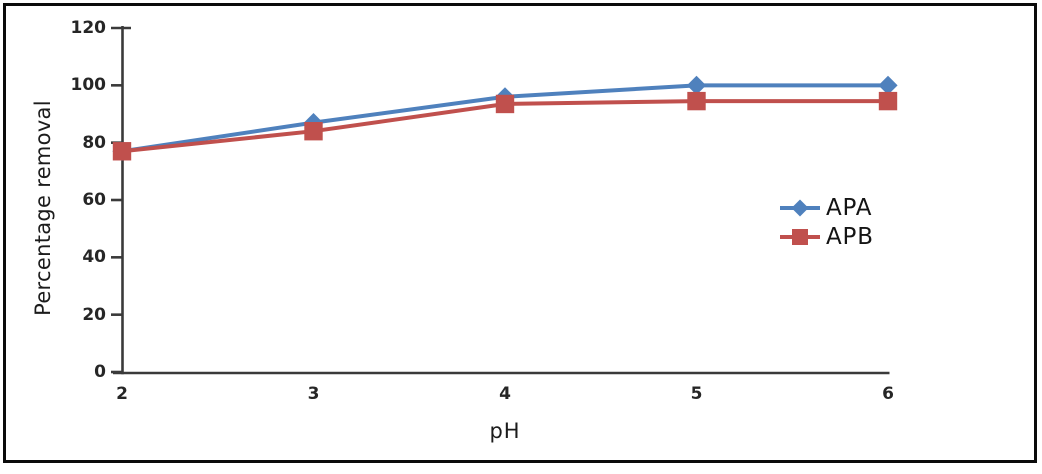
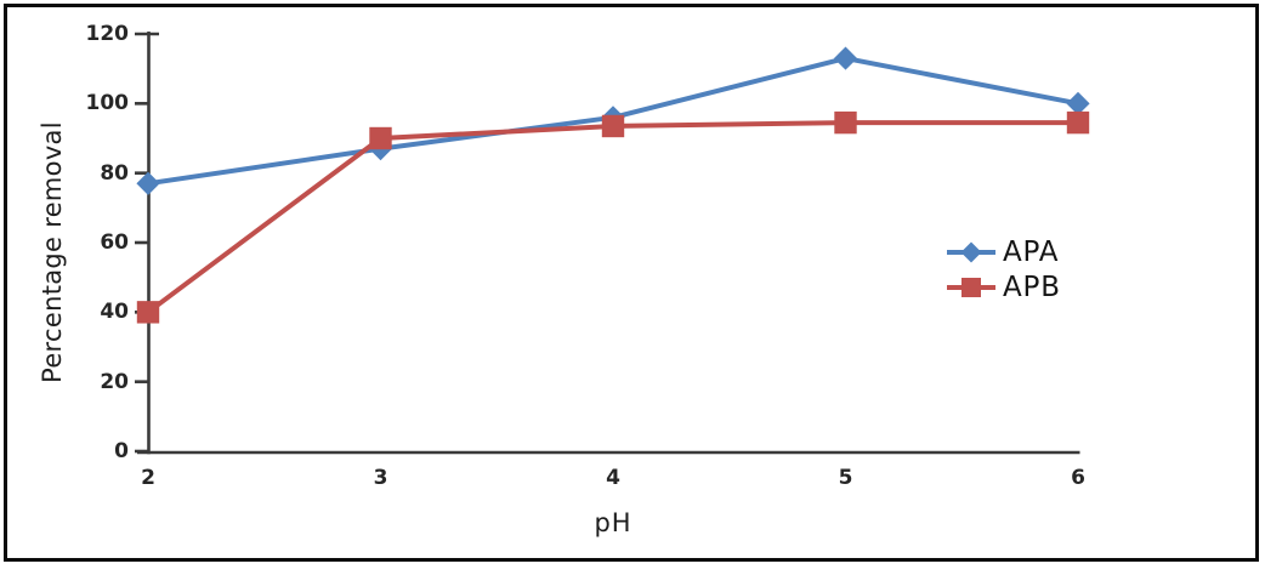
APB/2: 77 -> 40
APB/3: 84 -> 90
APA/5: 100 -> 113
